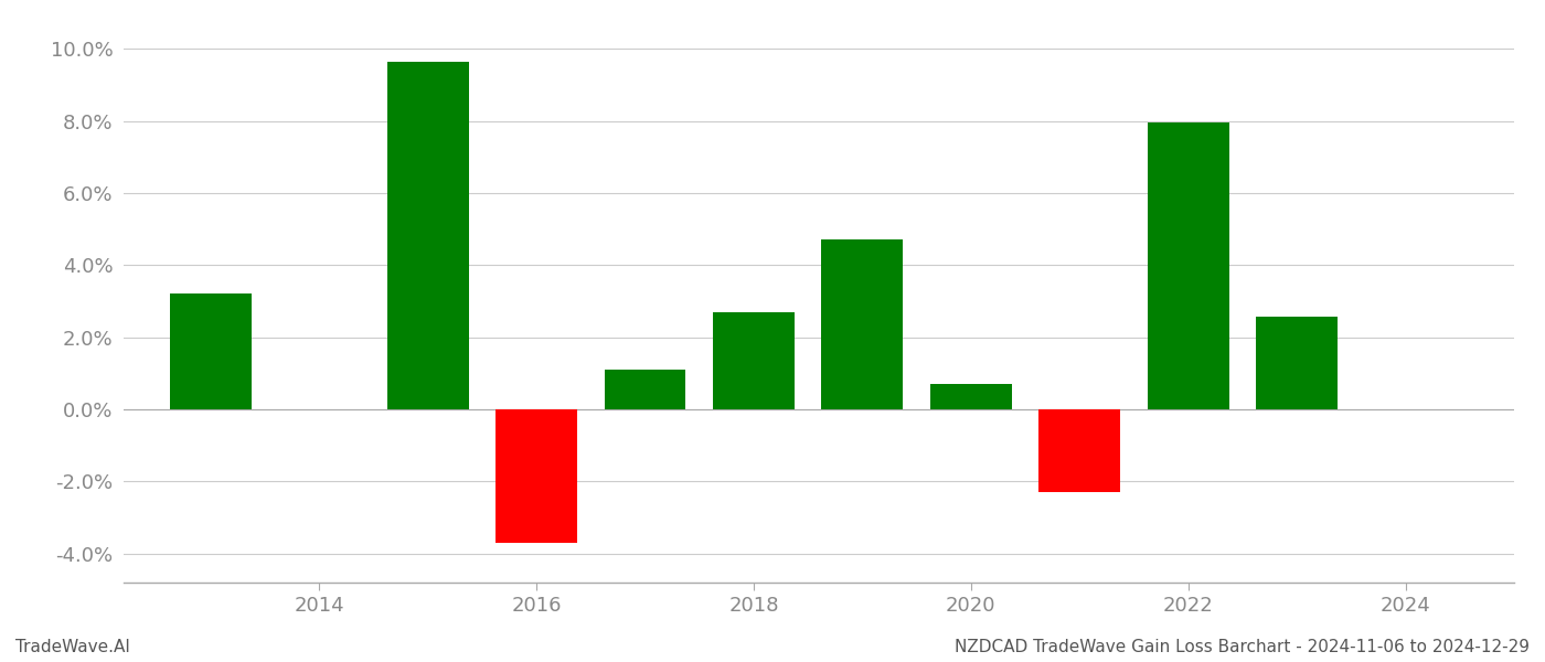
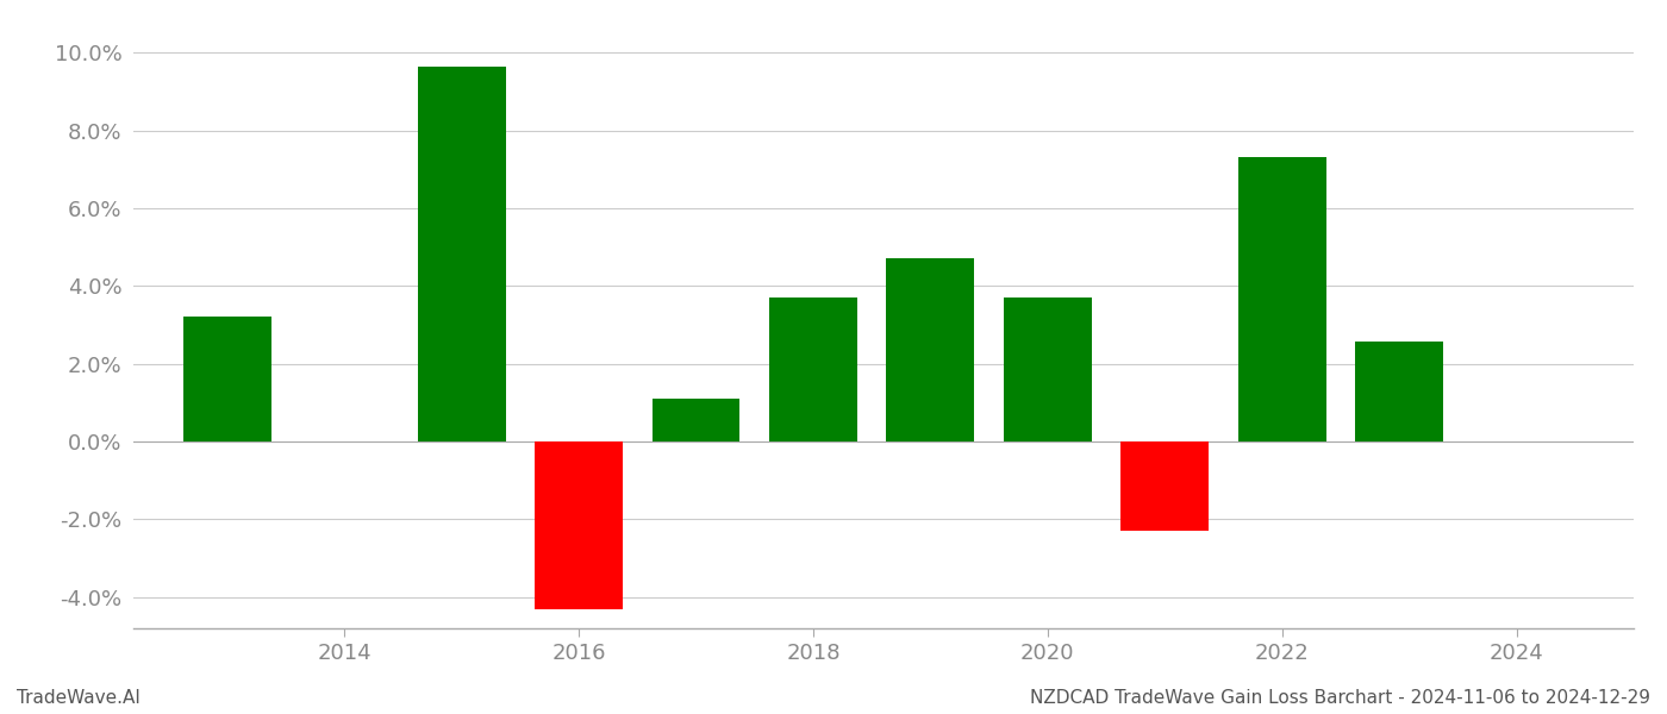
2016: -3.70% -> -4.30%
2018: 2.70% -> 3.70%
2020: 0.70% -> 3.70%
2022: 7.95% -> 7.32%
